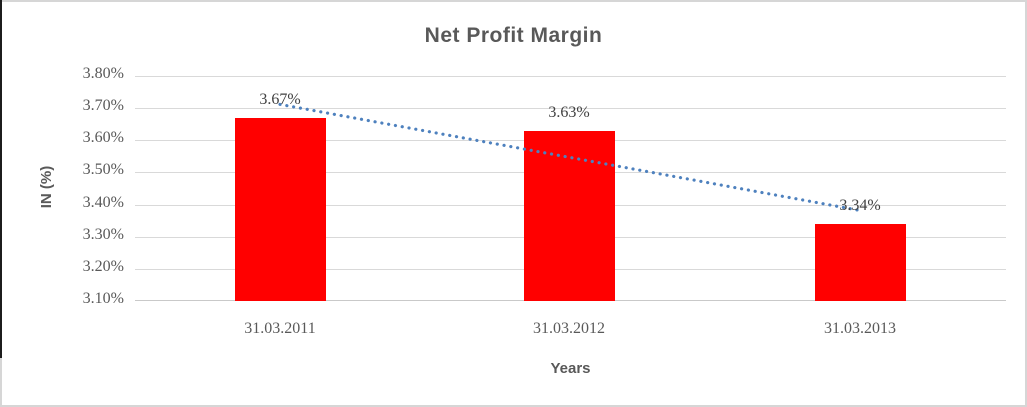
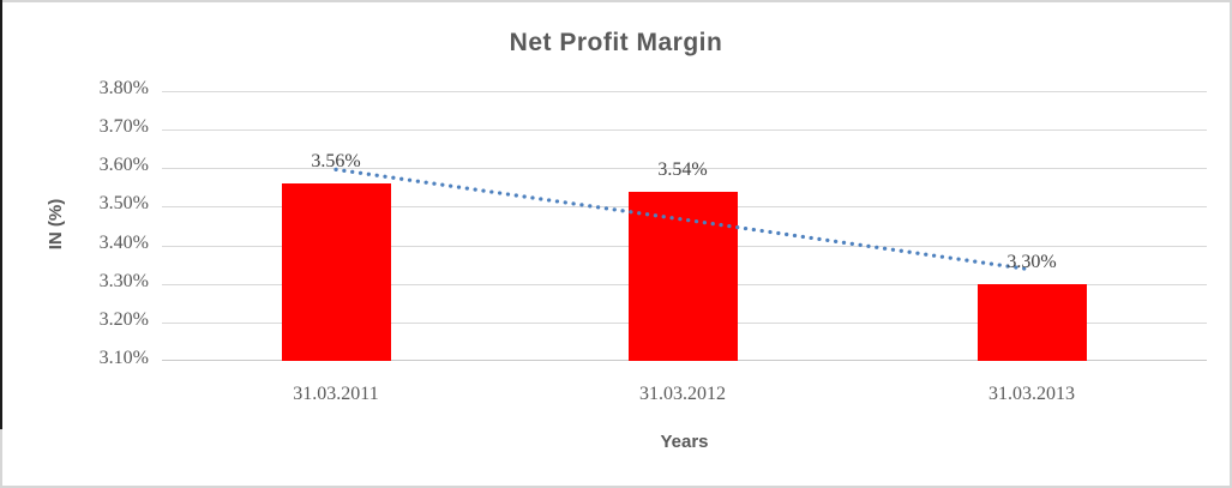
31.03.2011: 3.67% -> 3.56%
31.03.2012: 3.63% -> 3.54%
31.03.2013: 3.34% -> 3.30%
